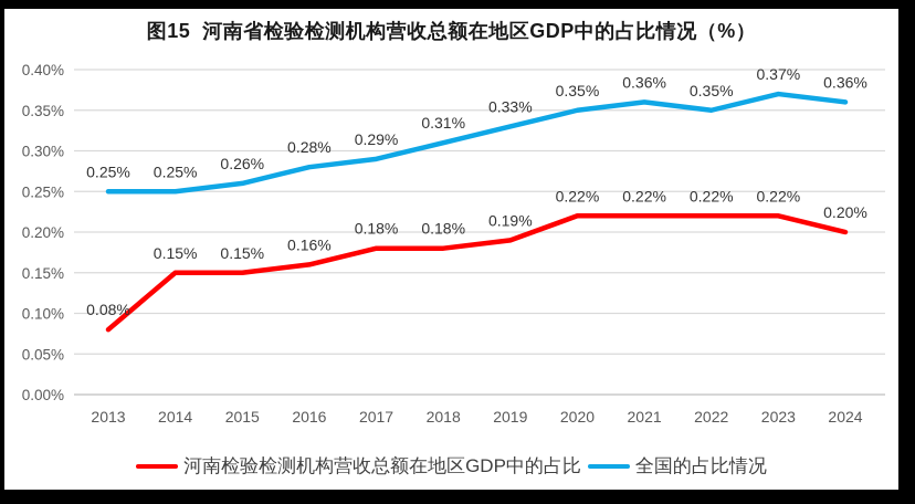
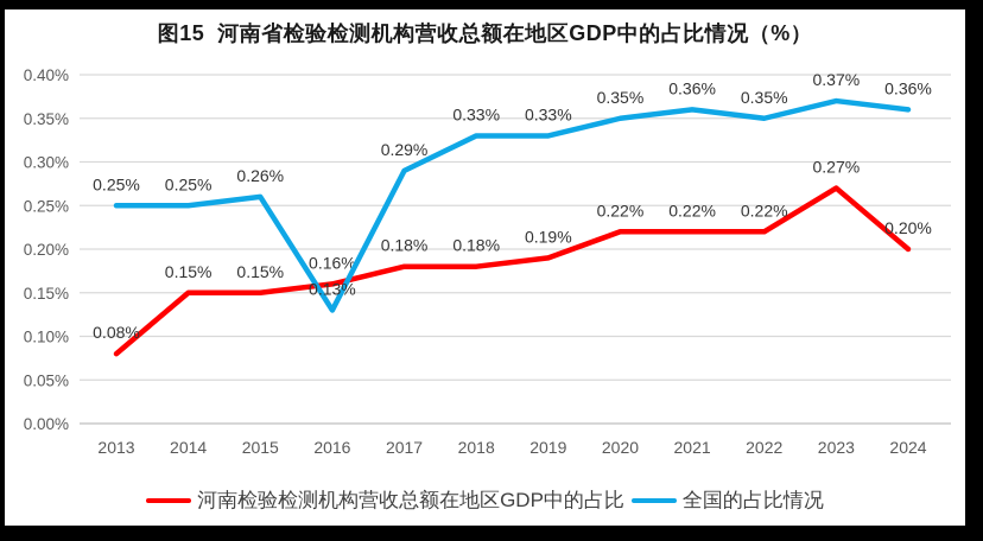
全国的占比情况/2016: 0.28% -> 0.13%
全国的占比情况/2018: 0.31% -> 0.33%
河南检验检测机构营收总额在地区GDP中的占比/2023: 0.22% -> 0.27%
